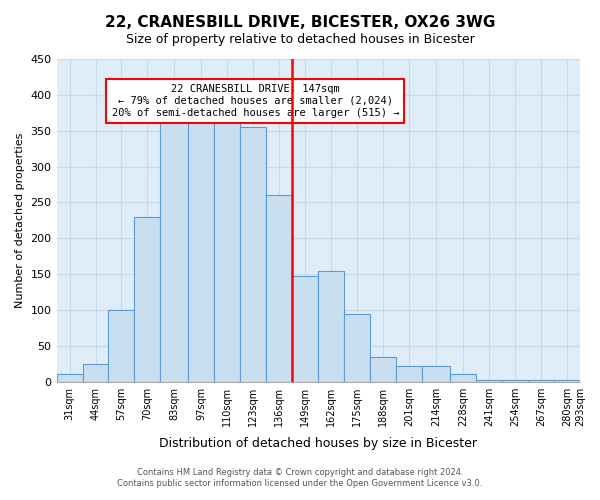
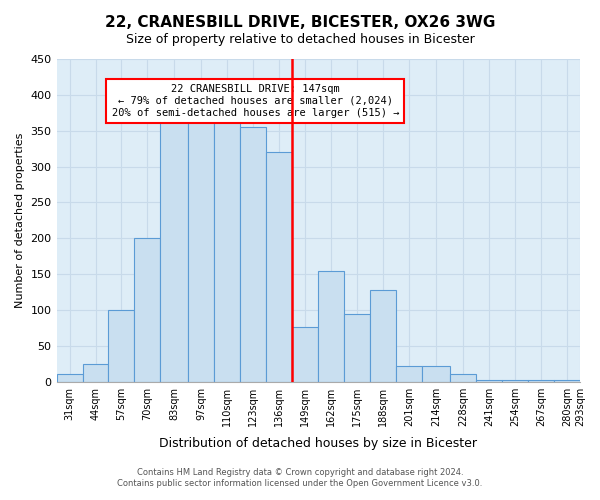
70sqm: 230 -> 200
136sqm: 260 -> 320
149sqm: 148 -> 76
188sqm: 35 -> 128
